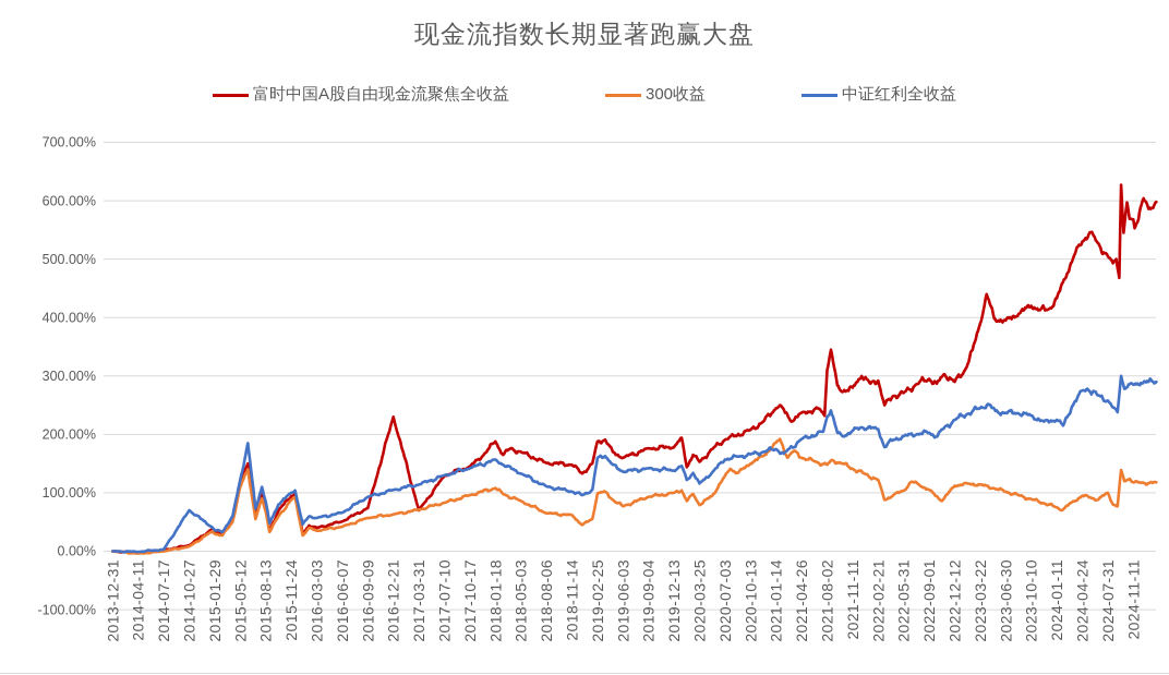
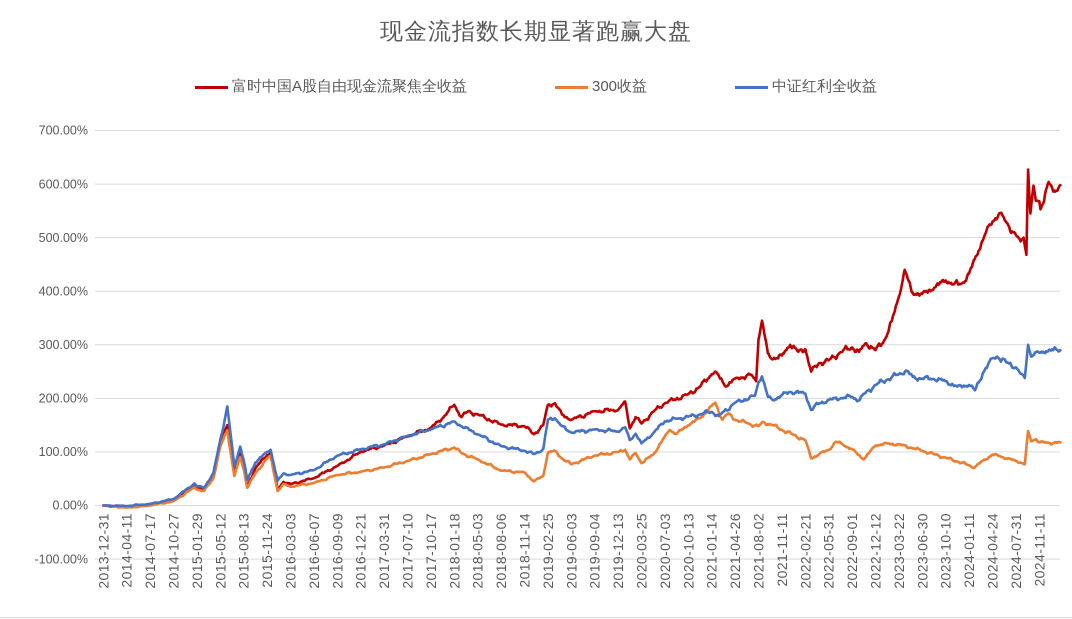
中证红利全收益/2014-10-27: 70% -> 10%
富时中国A股自由现金流聚焦全收益/2016-12-21: 230% -> 100%
富时中国A股自由现金流聚焦全收益/2017-03-31: 70% -> 110%
300收益/2024-07-31: 100% -> 80%
